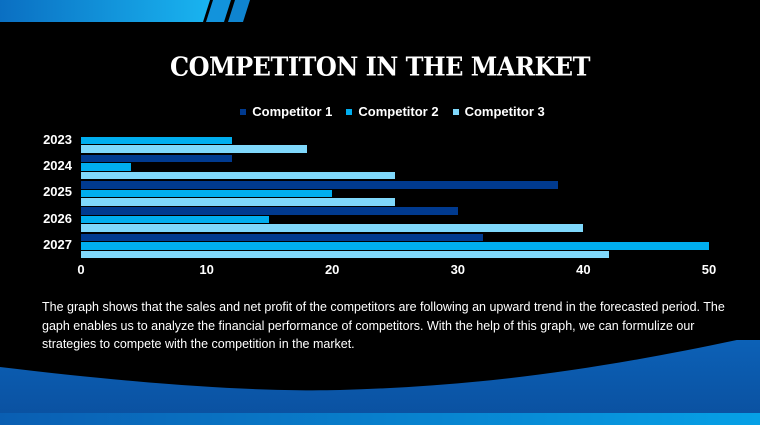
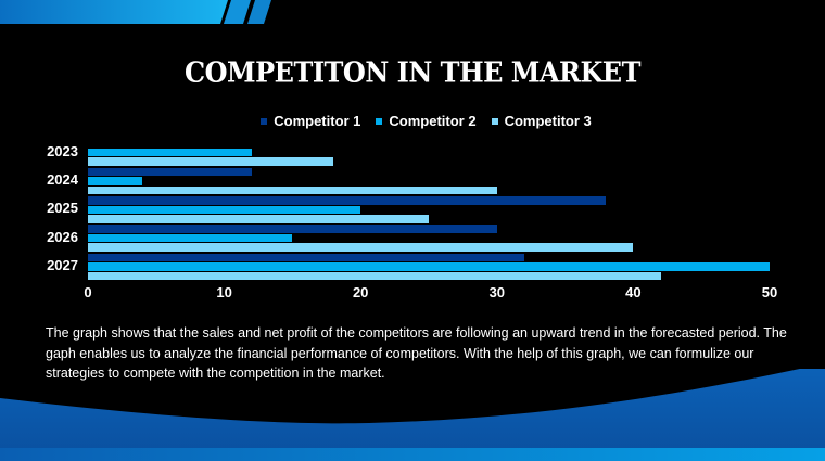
Competitor 3/2024: 25 -> 30
